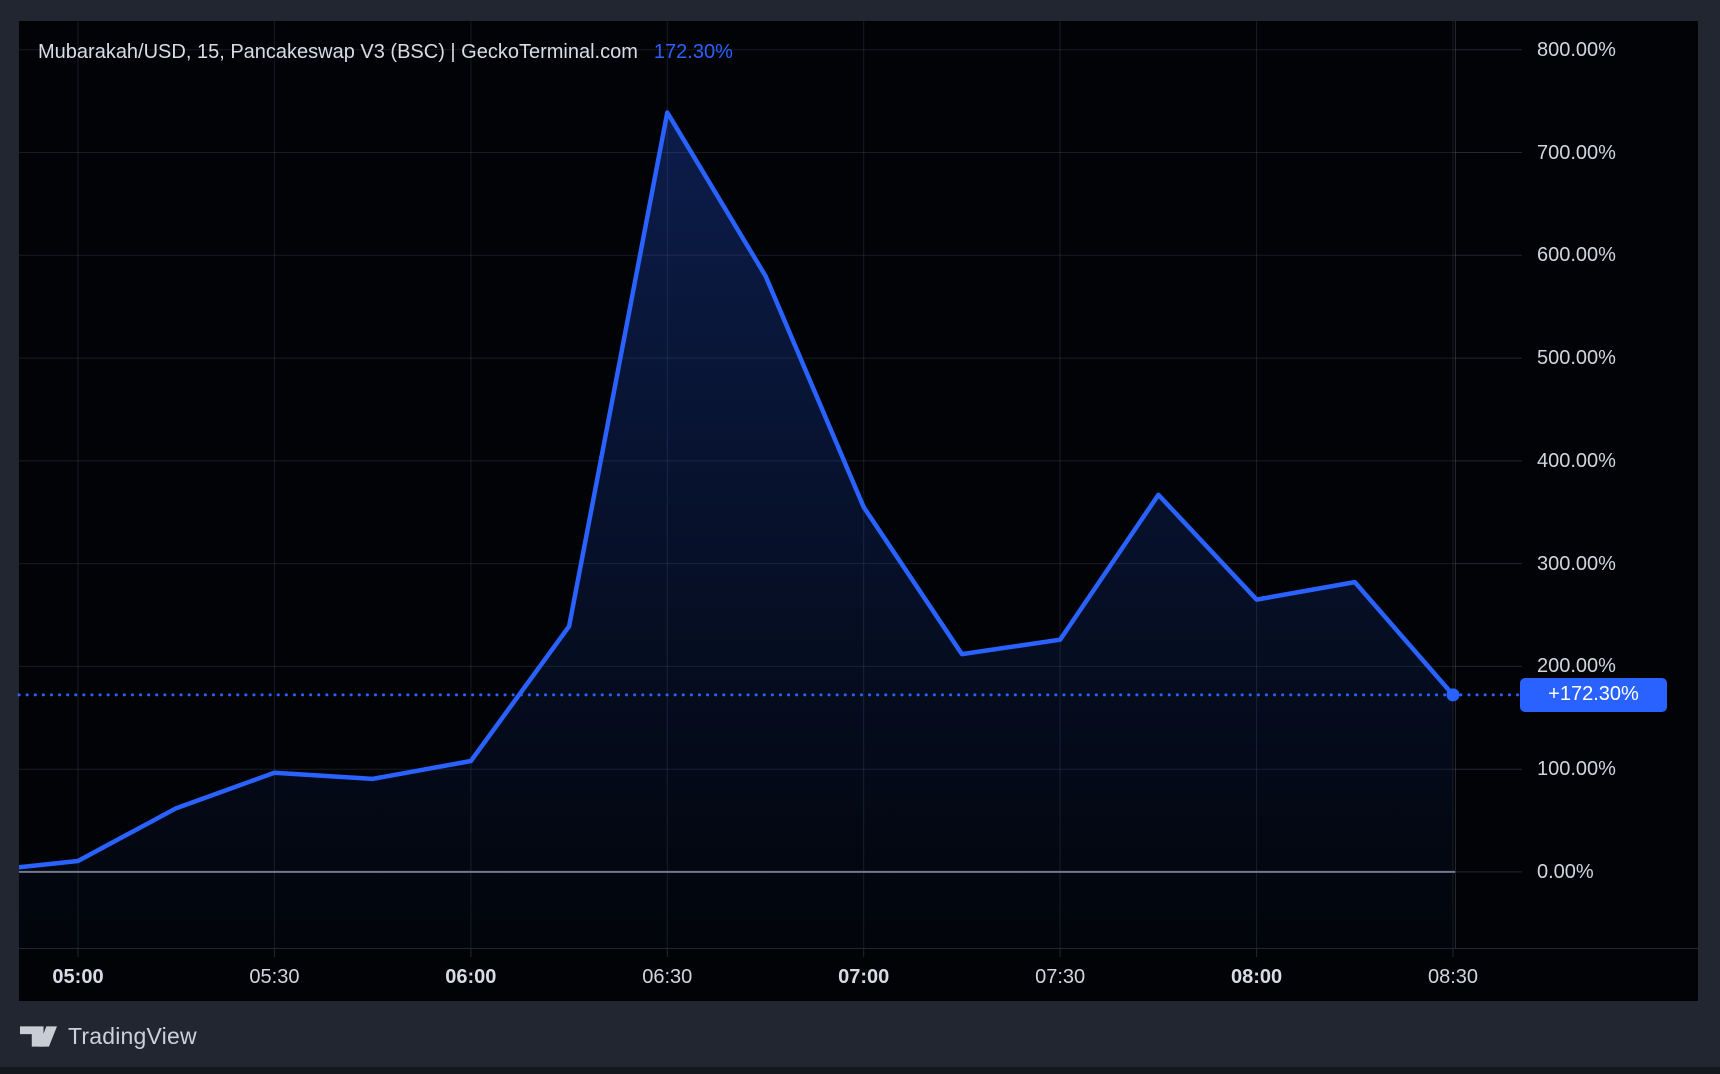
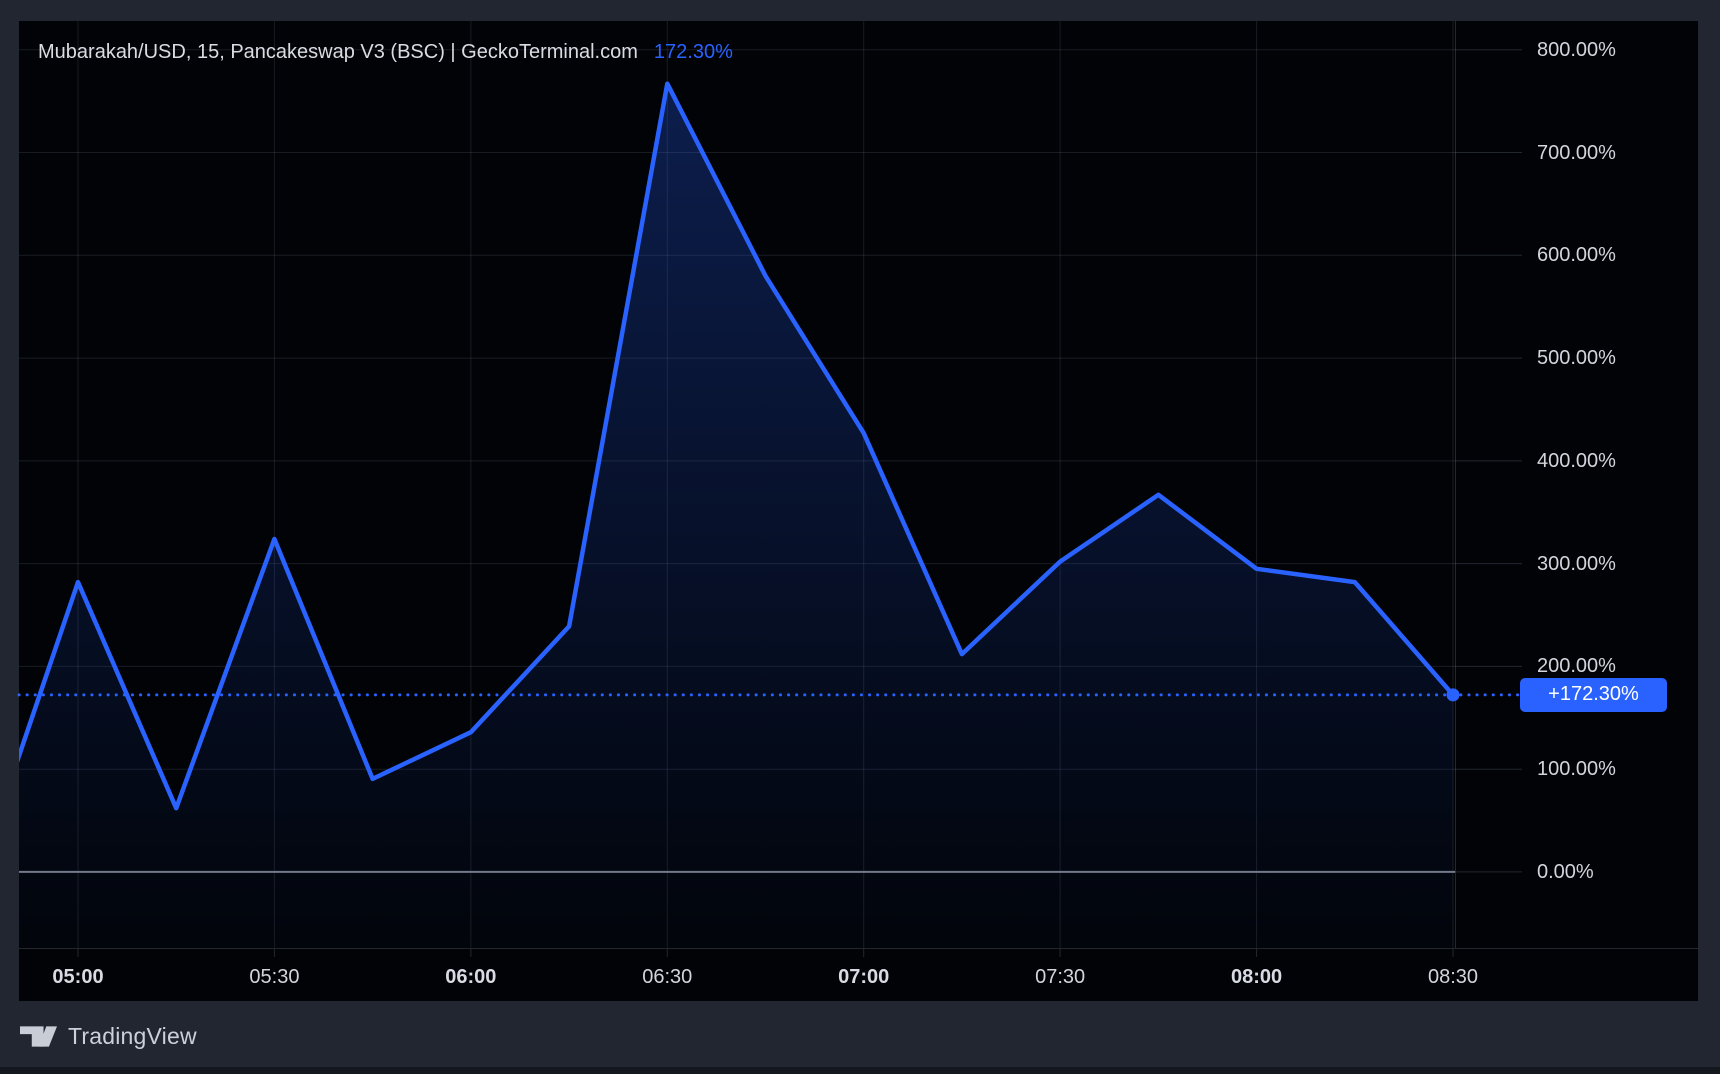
05:00: 11% -> 282%
05:30: 96% -> 324%
06:00: 108% -> 136%
06:30: 739% -> 767%
07:00: 355% -> 427%
07:30: 226% -> 302%
08:00: 265% -> 295%
